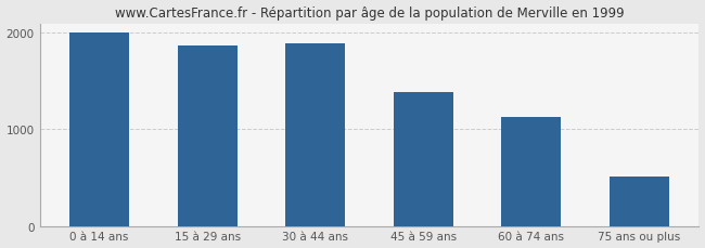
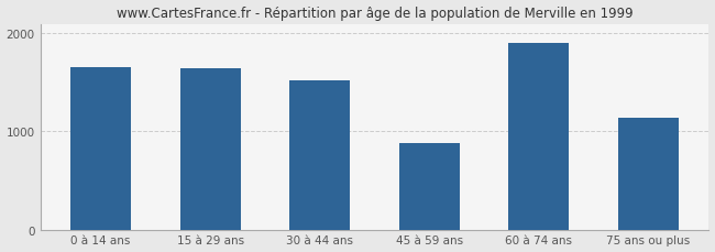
0 à 14 ans: 2010 -> 1660
15 à 29 ans: 1870 -> 1640
30 à 44 ans: 1890 -> 1520
45 à 59 ans: 1390 -> 880
60 à 74 ans: 1130 -> 1900
75 ans ou plus: 510 -> 1140
